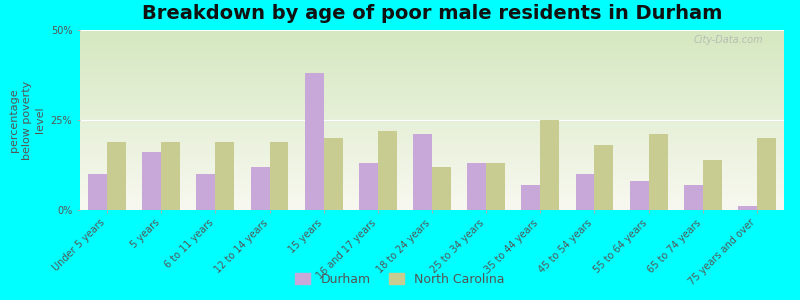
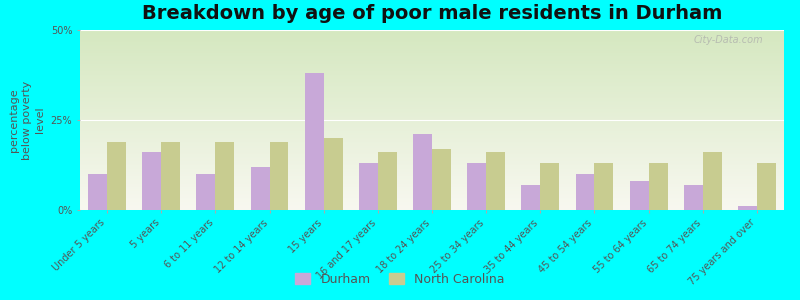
North Carolina/16 and 17 years: 22% -> 16%
North Carolina/18 to 24 years: 12% -> 17%
North Carolina/25 to 34 years: 13% -> 16%
North Carolina/35 to 44 years: 25% -> 13%
North Carolina/45 to 54 years: 18% -> 13%
North Carolina/55 to 64 years: 21% -> 13%
North Carolina/65 to 74 years: 14% -> 16%
North Carolina/75 years and over: 20% -> 13%
